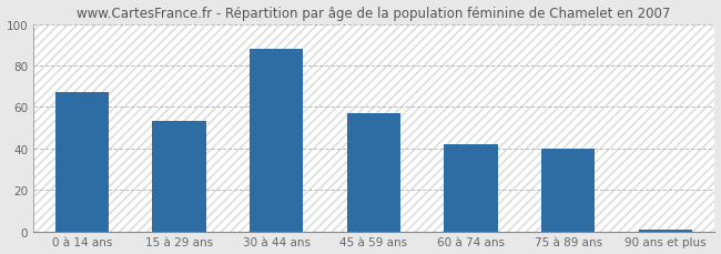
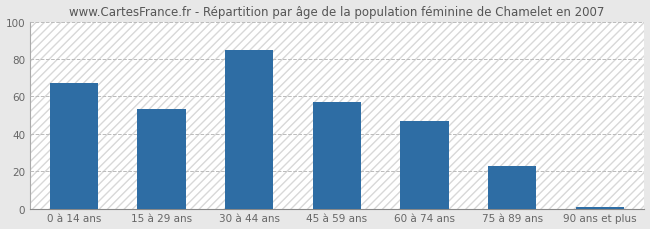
30 à 44 ans: 88 -> 85
60 à 74 ans: 42 -> 47
75 à 89 ans: 40 -> 23
